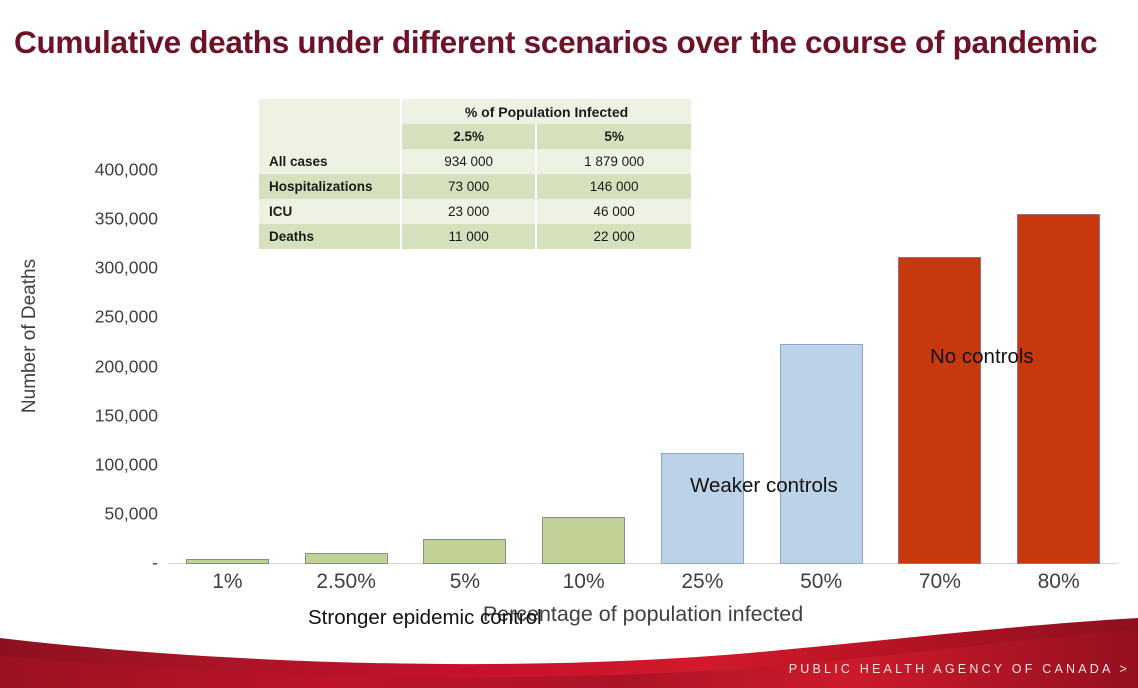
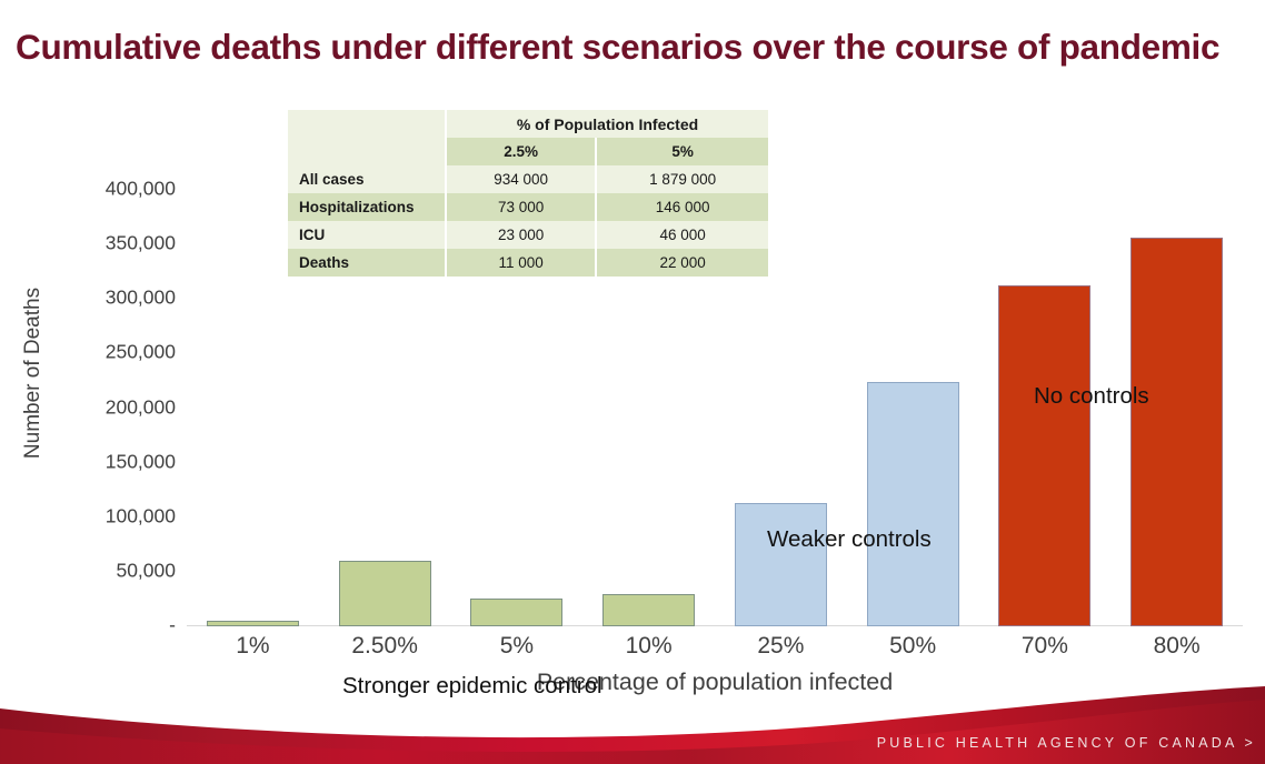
2.50%: 10000 -> 60000
10%: 50000 -> 30000
